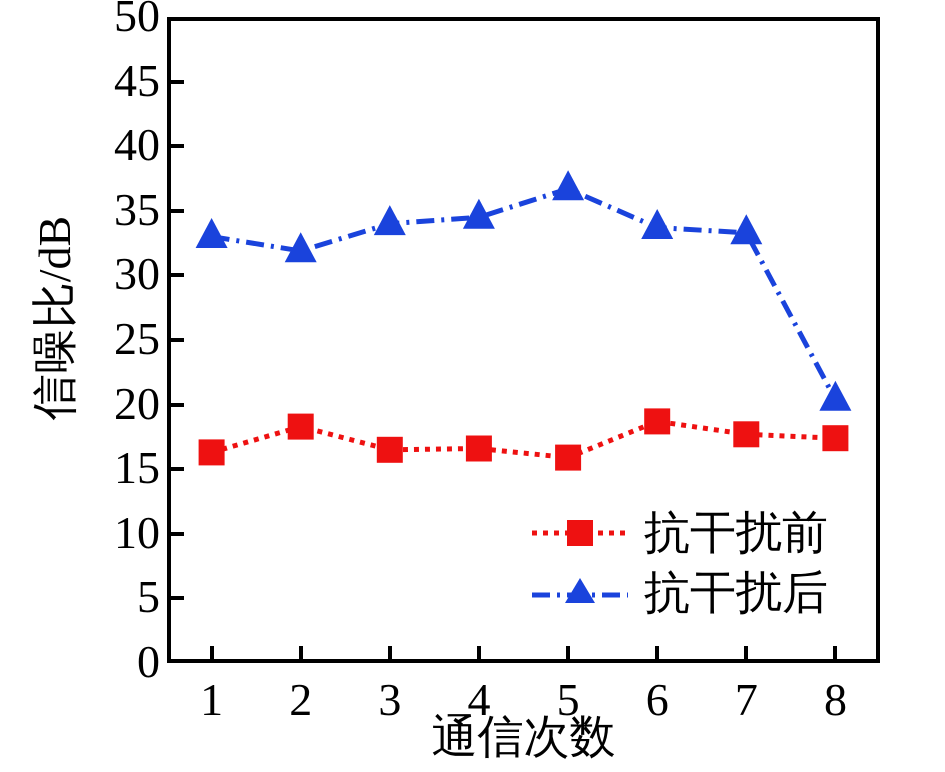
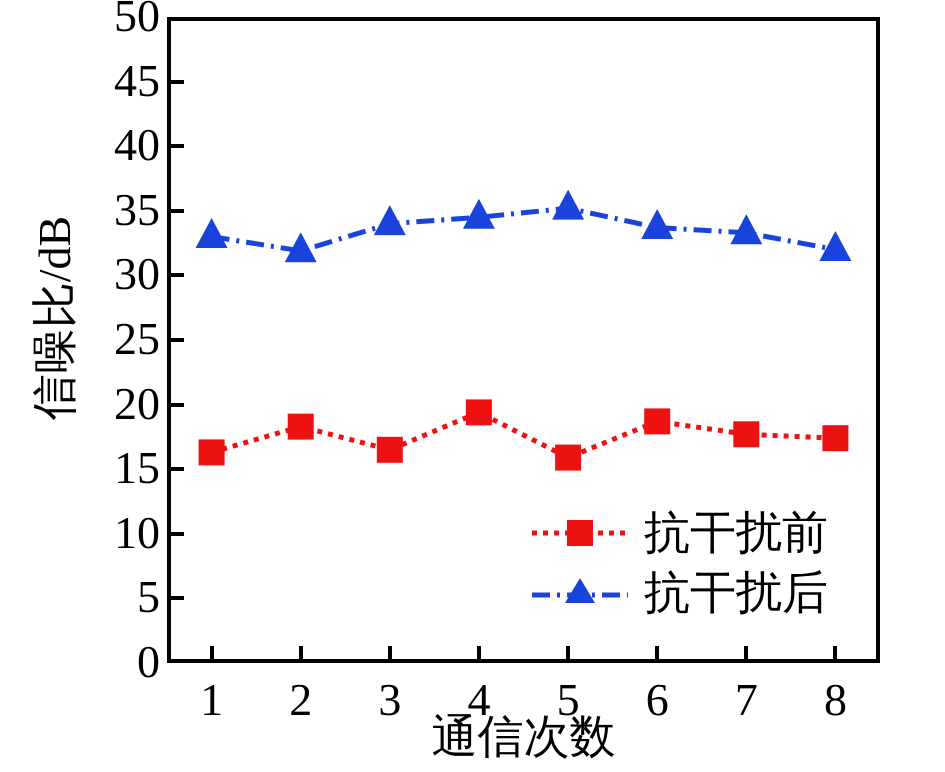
抗干扰前/4: 16.6 -> 19.4
抗干扰后/5: 36.7 -> 35.2
抗干扰后/8: 20.4 -> 32.0
